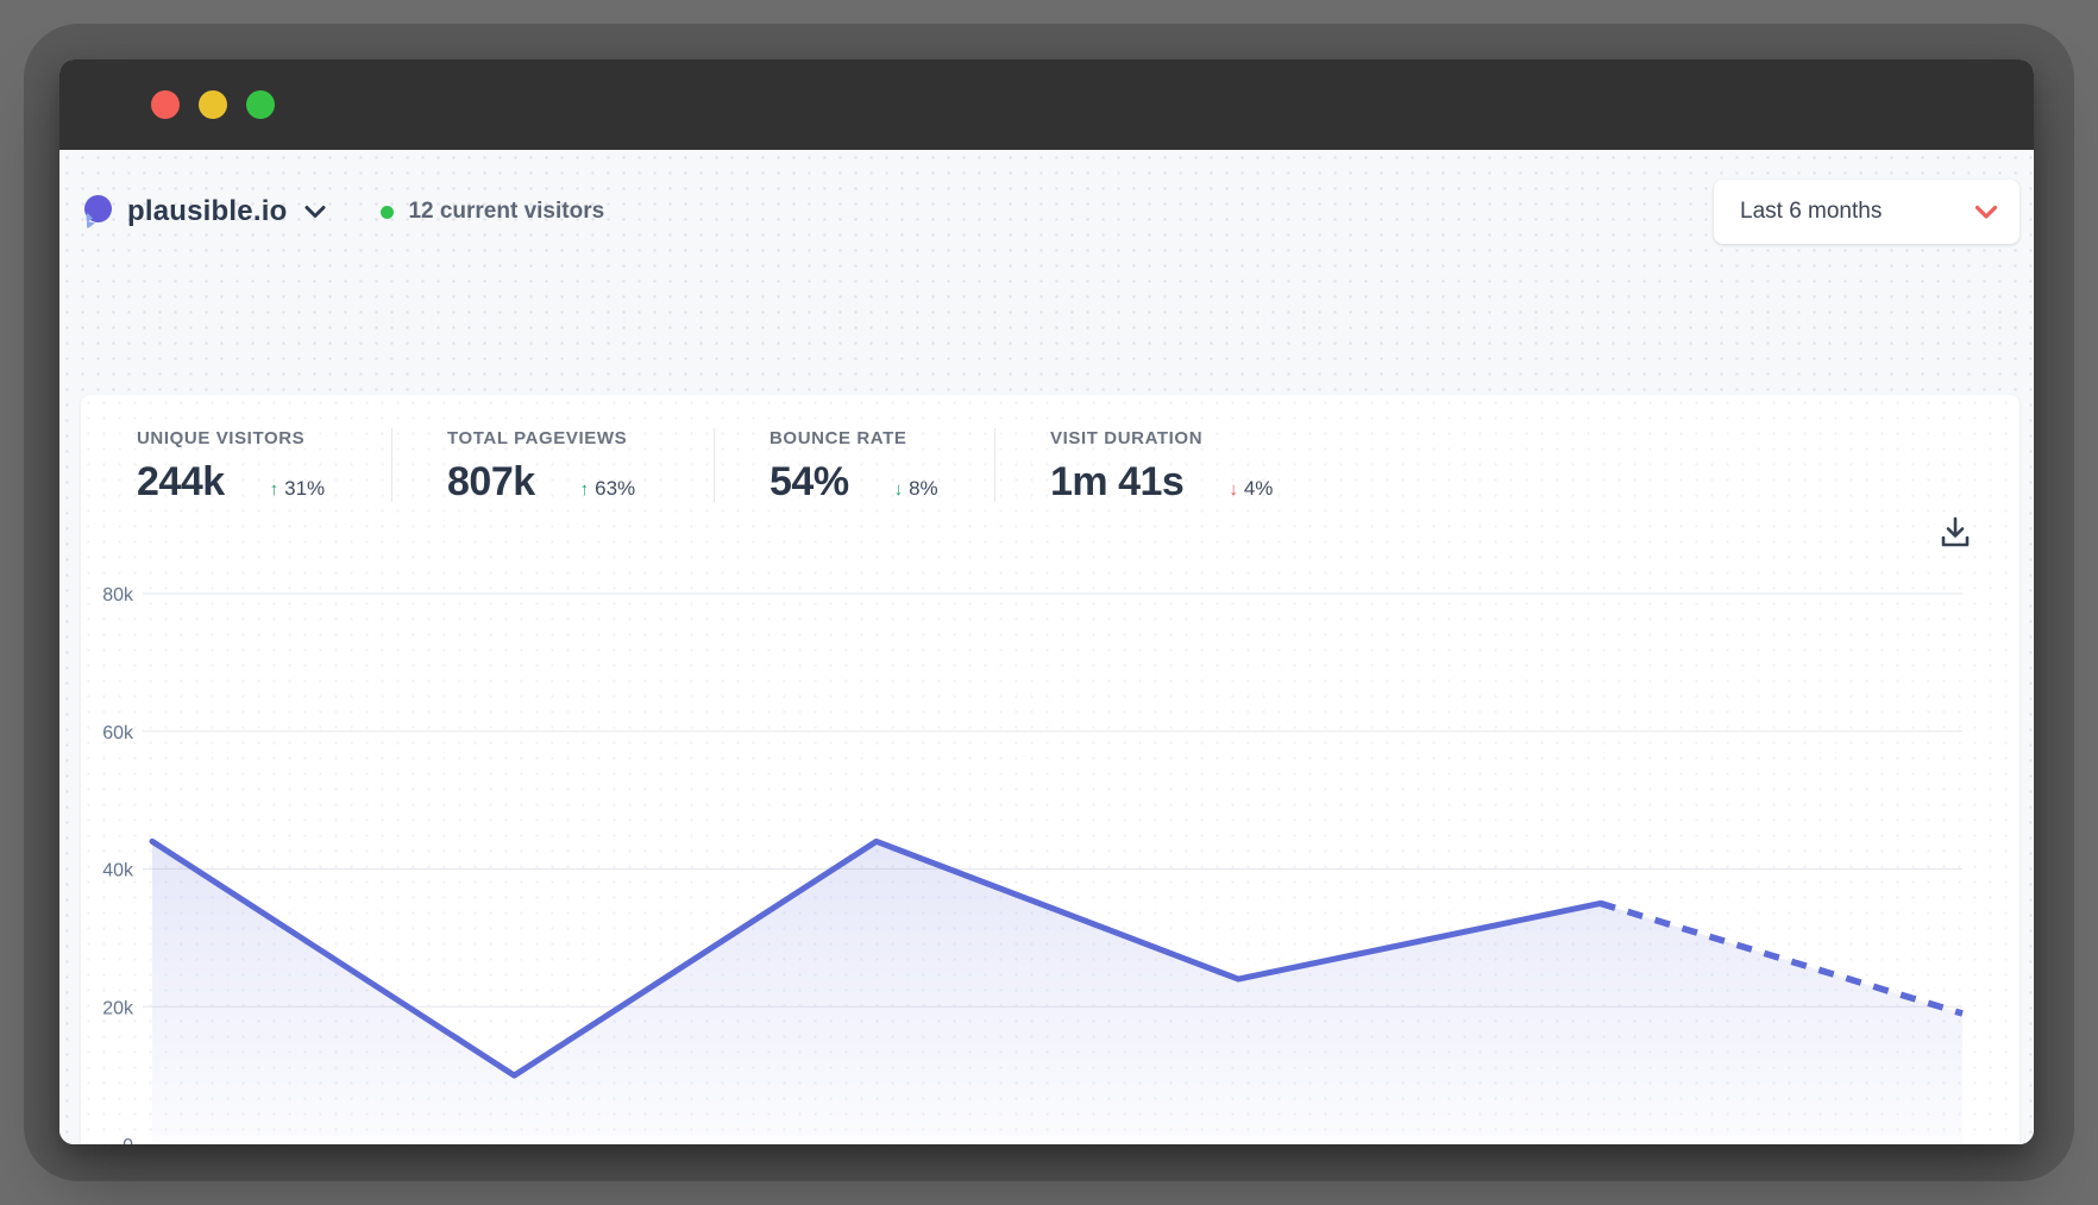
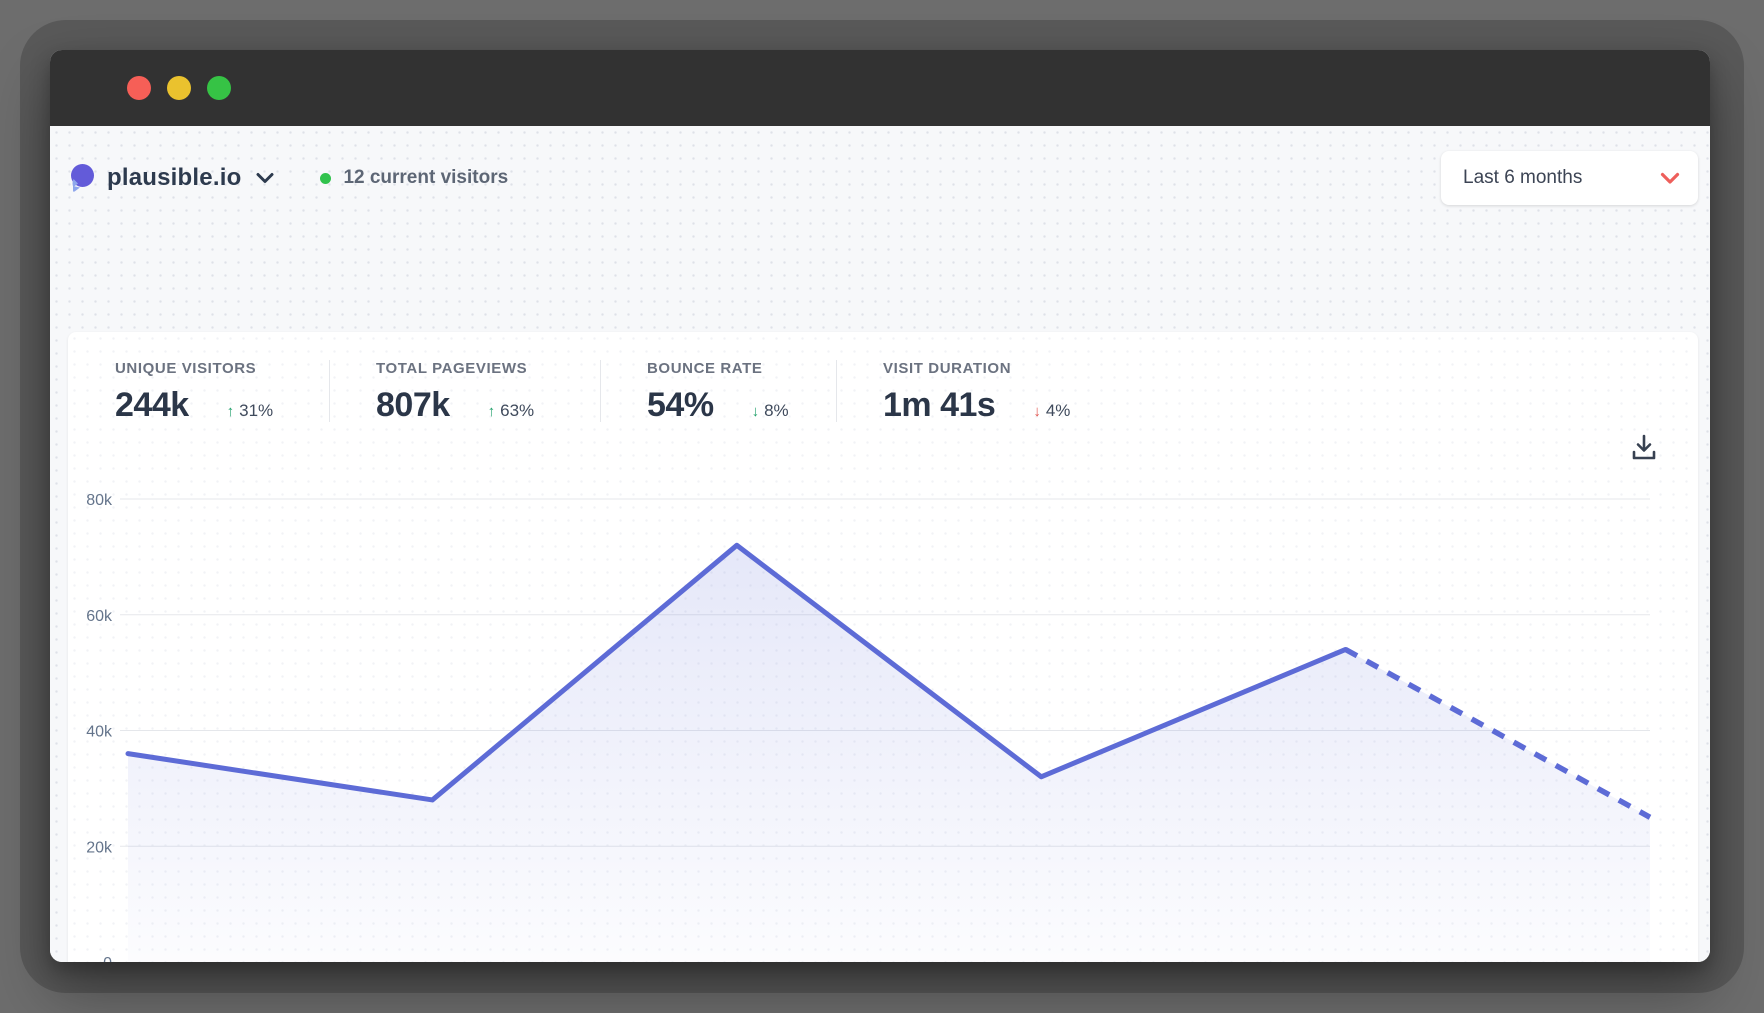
August: 44k -> 36k
September: 10k -> 28k
October: 44k -> 72k
November: 24k -> 32k
December: 35k -> 54k
January: 19k -> 25k
